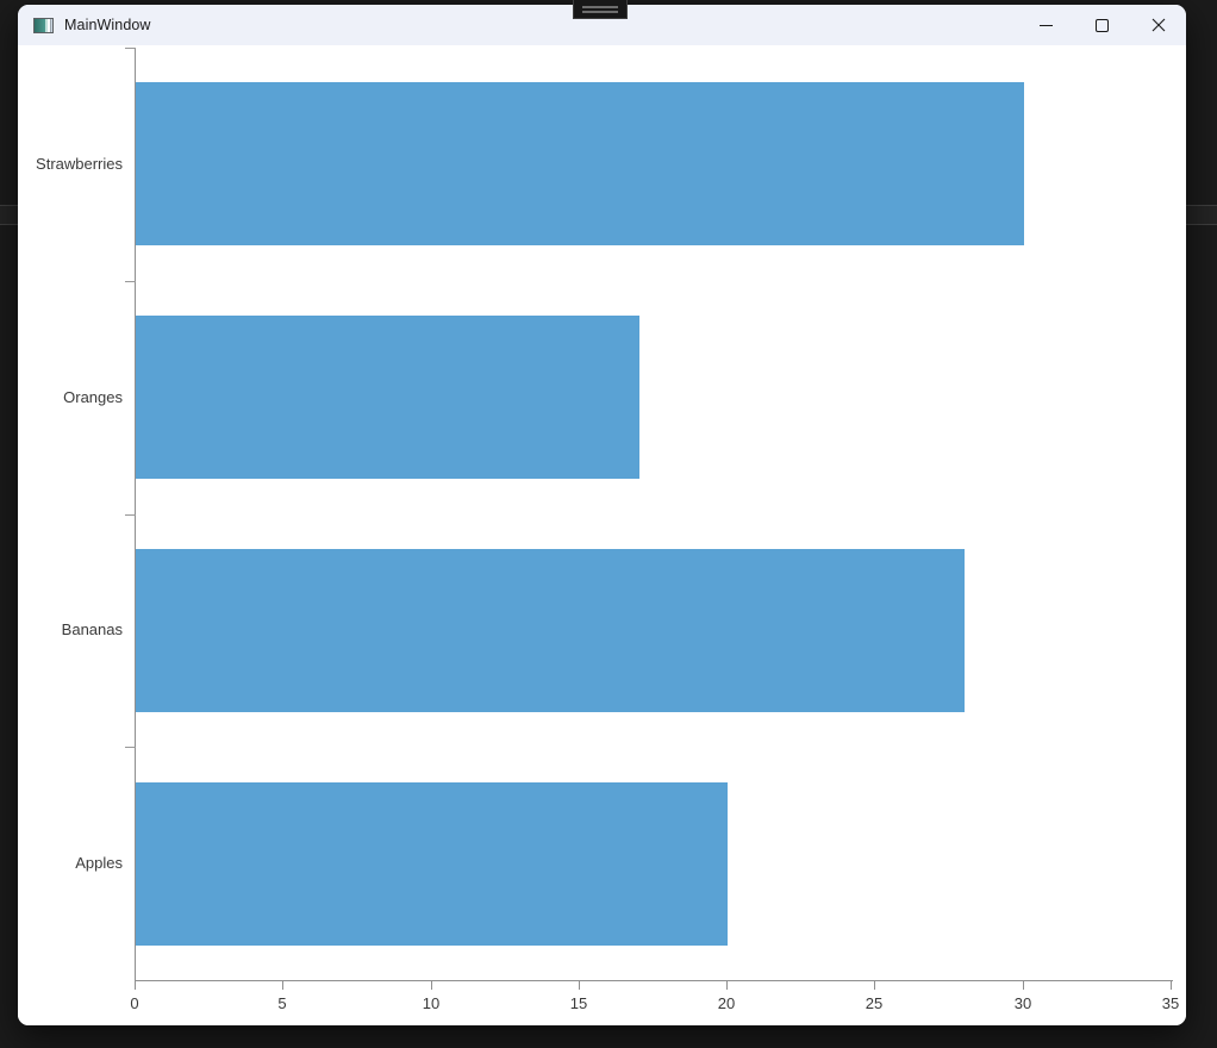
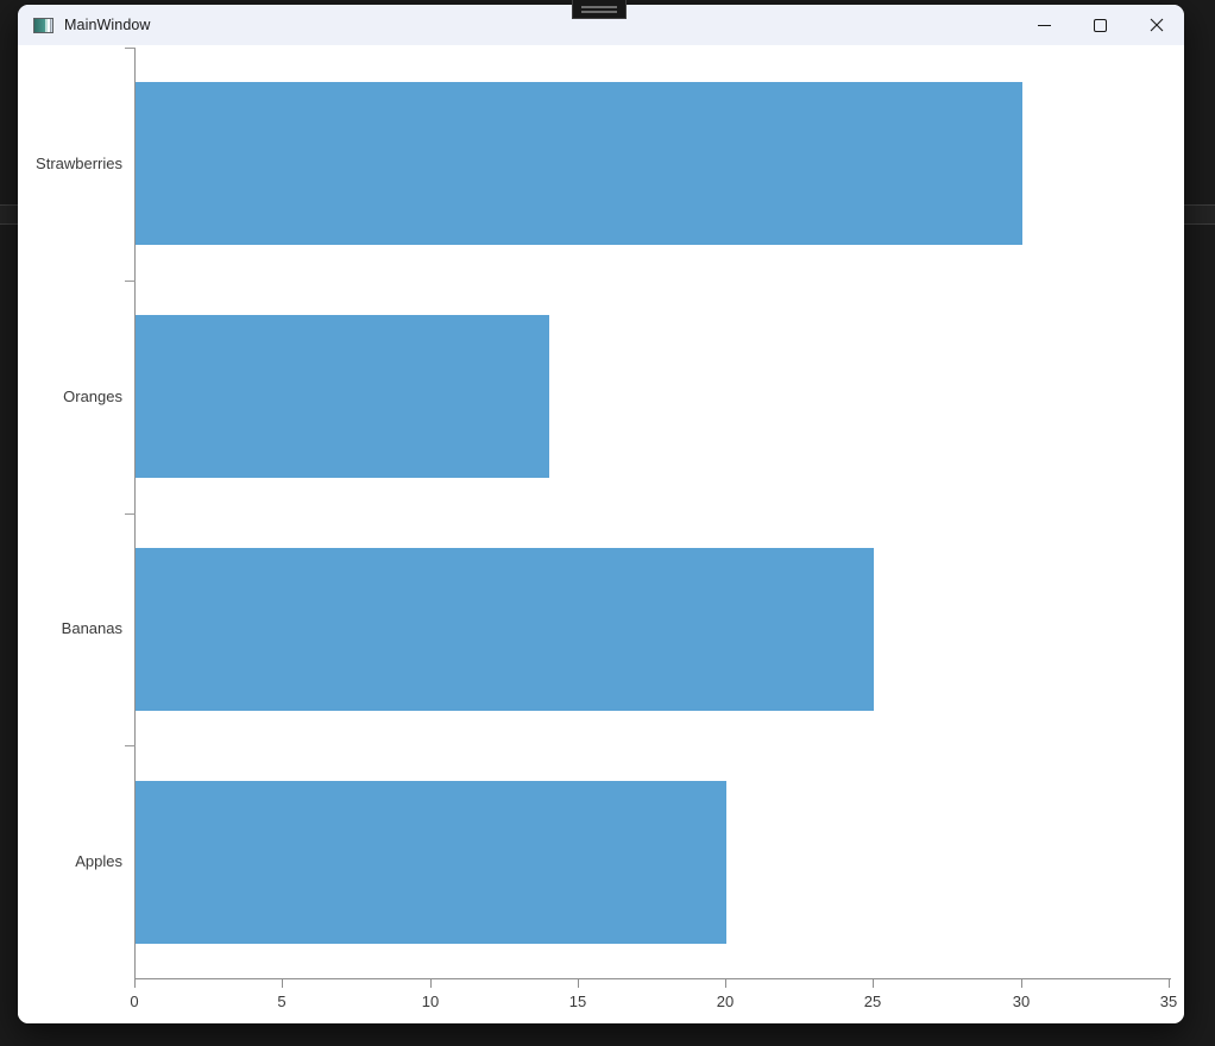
Oranges: 17 -> 14
Bananas: 28 -> 25
